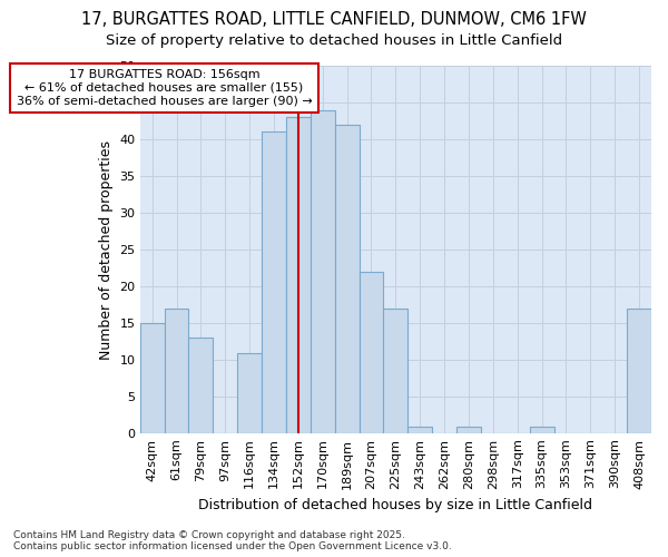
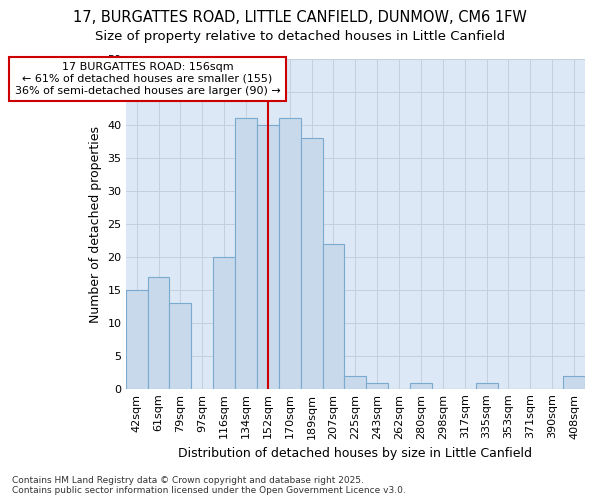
116sqm: 11 -> 20
152sqm: 43 -> 40
170sqm: 44 -> 41
189sqm: 42 -> 38
225sqm: 17 -> 2
408sqm: 17 -> 2
